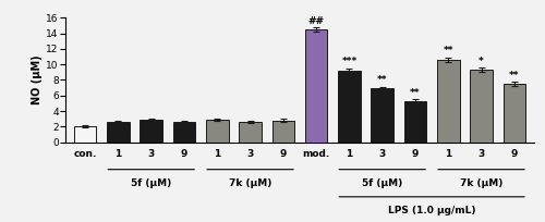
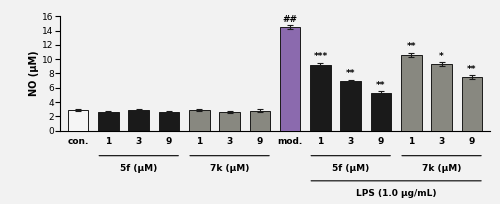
con.: 2.0 -> 2.9
